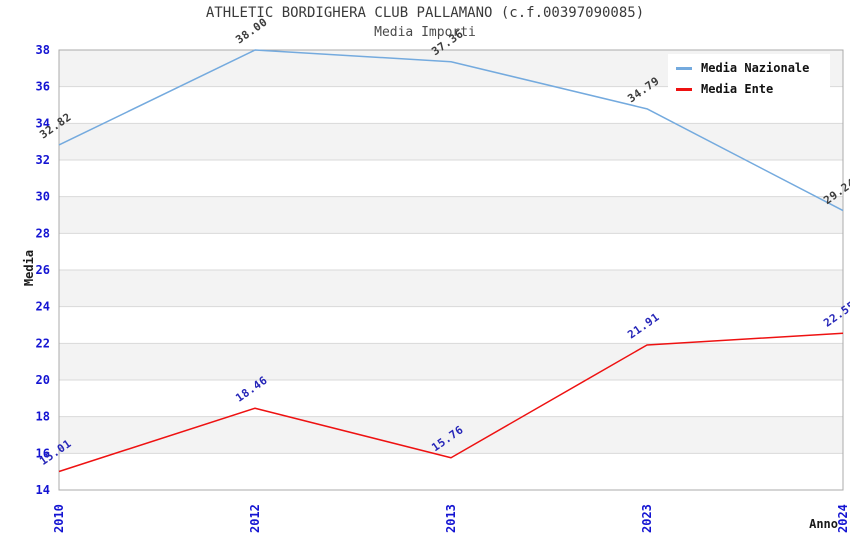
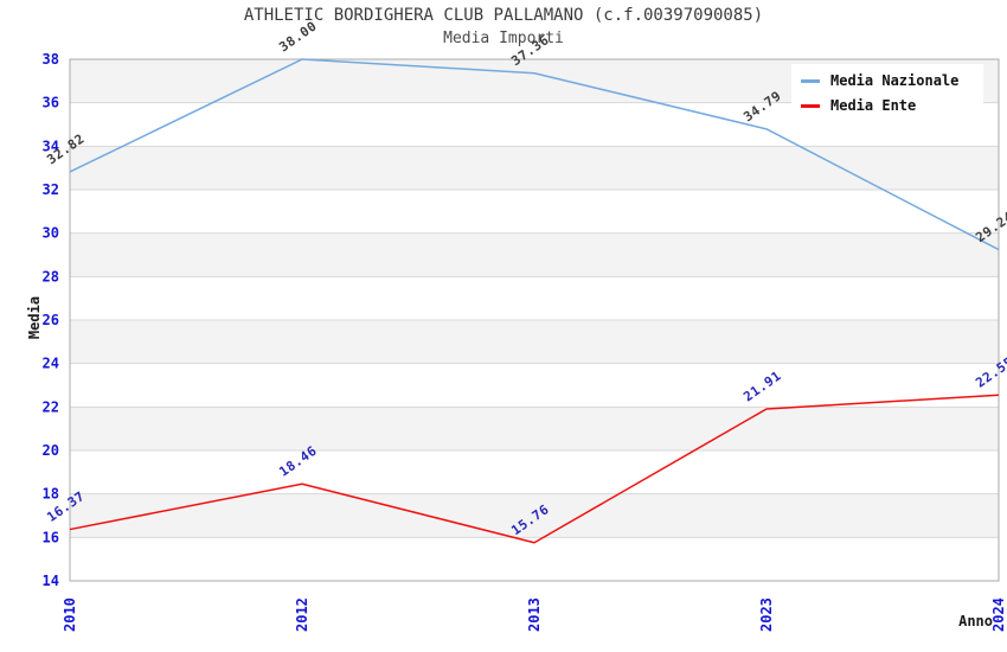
Media Ente/2010: 15.01 -> 16.37
